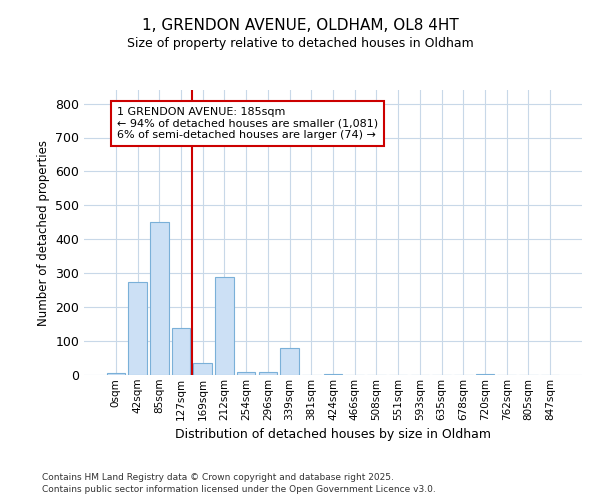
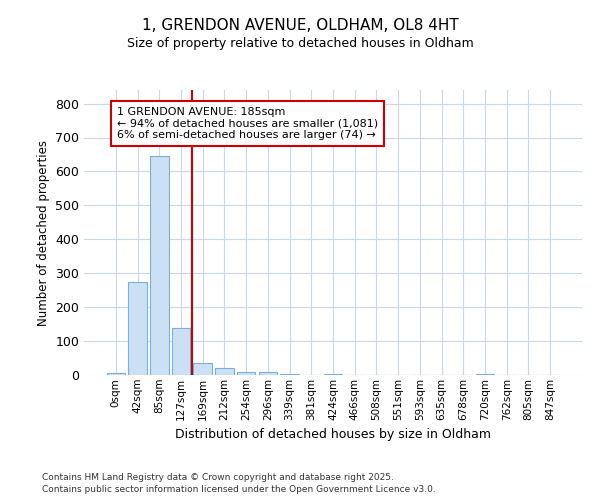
85sqm: 450 -> 645
212sqm: 290 -> 20
339sqm: 80 -> 3
